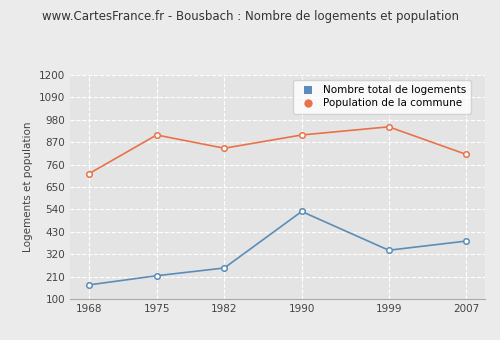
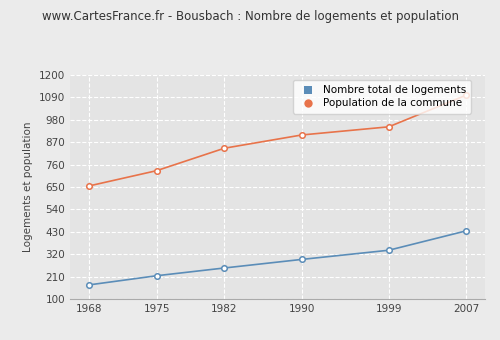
Population de la commune/1968: 715 -> 655
Population de la commune/1975: 905 -> 730
Nombre total de logements/1990: 530 -> 295
Nombre total de logements/2007: 385 -> 435
Population de la commune/2007: 810 -> 1100
